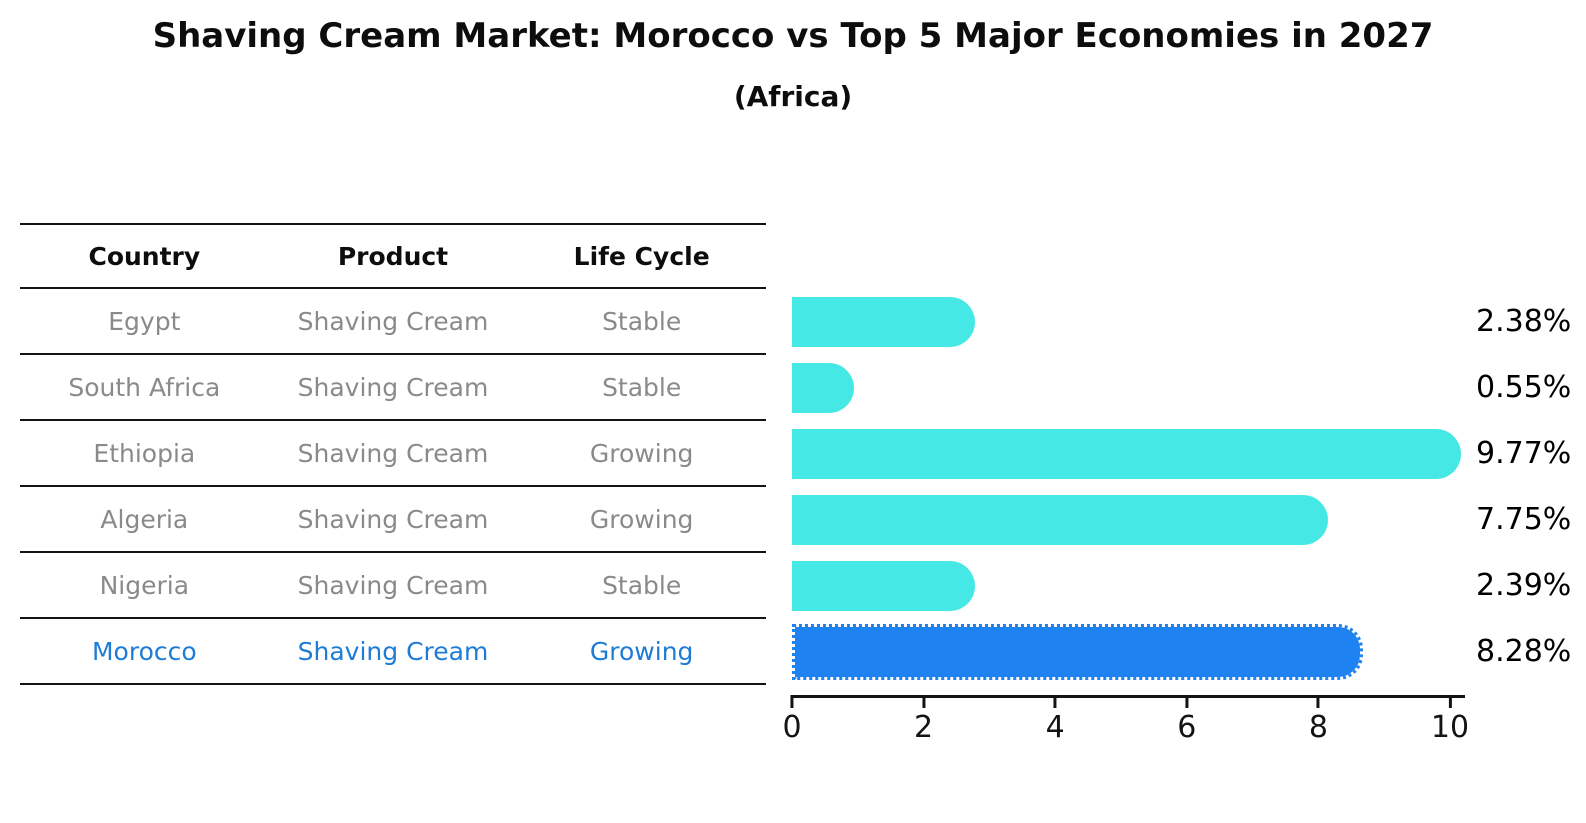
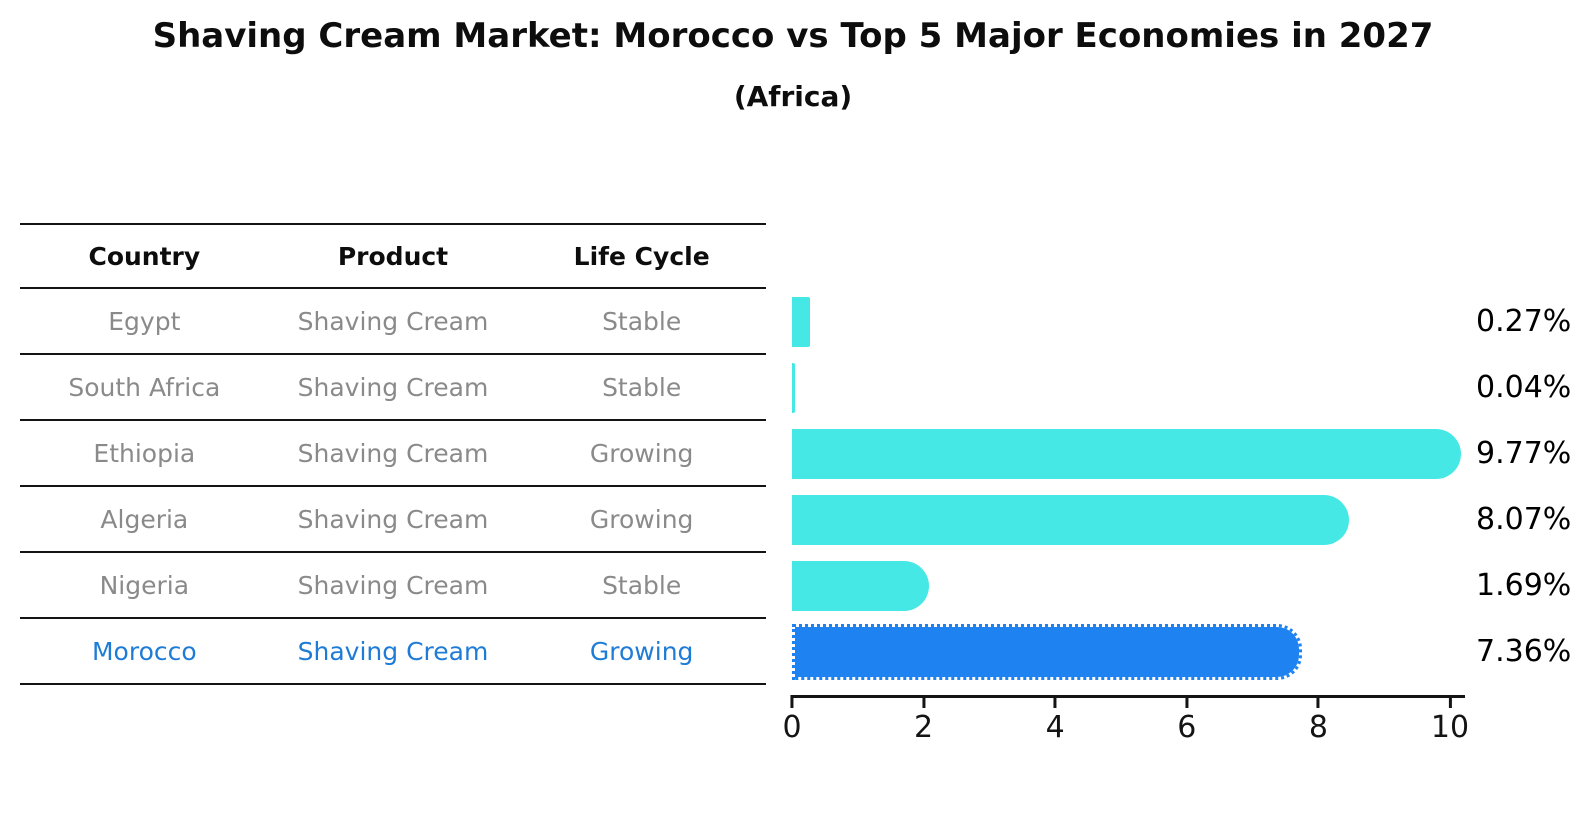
Egypt: 2.38% -> 0.27%
South Africa: 0.55% -> 0.04%
Algeria: 7.75% -> 8.07%
Nigeria: 2.39% -> 1.69%
Morocco: 8.28% -> 7.36%
